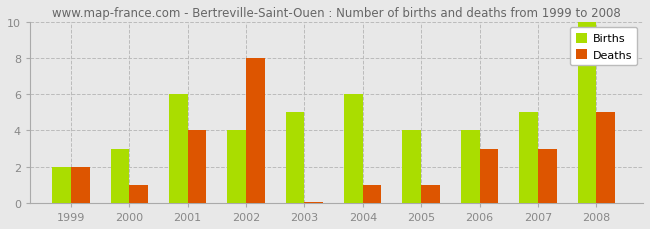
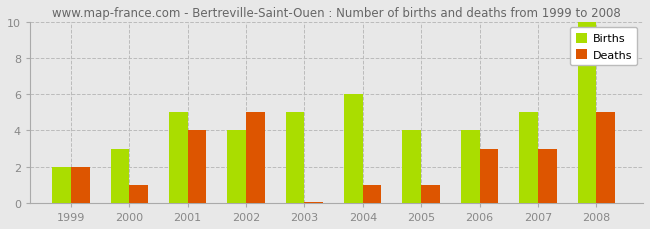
Births/2001: 6 -> 5
Deaths/2002: 8.0 -> 5.0
